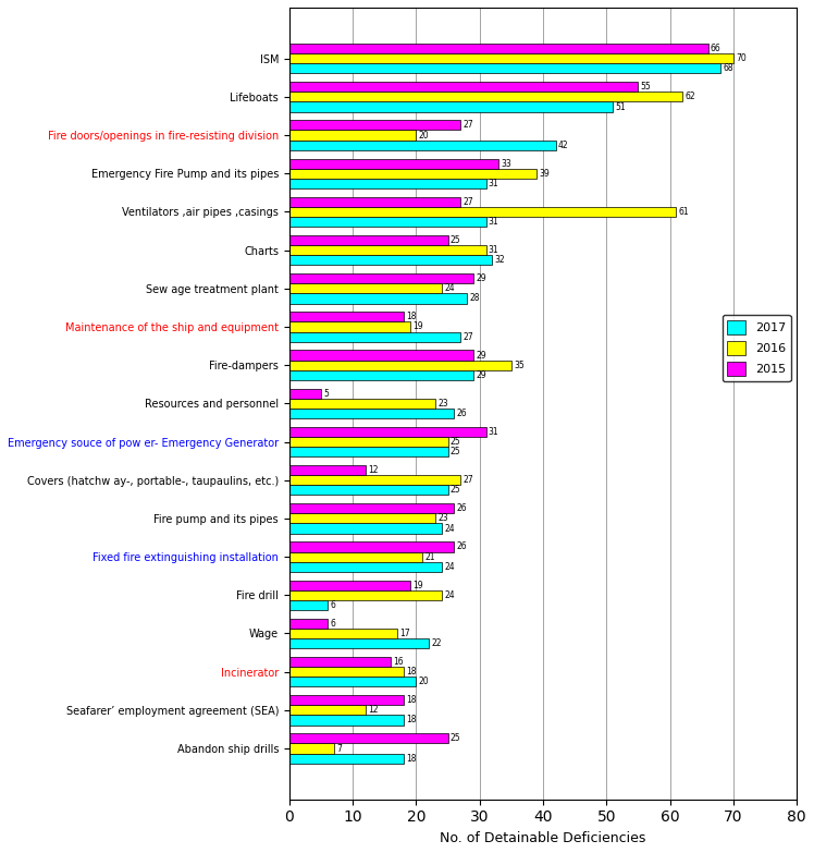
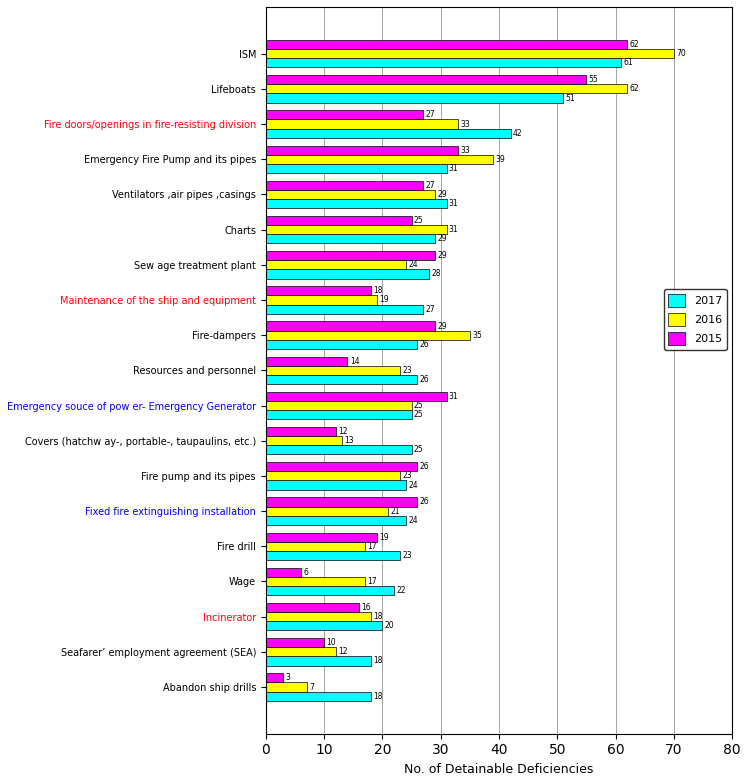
2015/ISM: 66 -> 62
2017/ISM: 68 -> 61
2016/Fire doors/openings in fire-resisting division: 20 -> 33
2016/Ventilators ,air pipes ,casings: 61 -> 29
2017/Charts: 32 -> 29
2017/Fire-dampers: 29 -> 26
2015/Resources and personnel: 5 -> 14
2016/Covers (hatchw ay-, portable-, taupaulins, etc.): 27 -> 13
2016/Fire drill: 24 -> 17
2017/Fire drill: 6 -> 23
2015/Seafarer’ employment agreement (SEA): 18 -> 10
2015/Abandon ship drills: 25 -> 3
